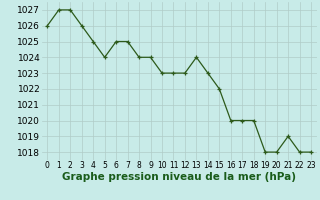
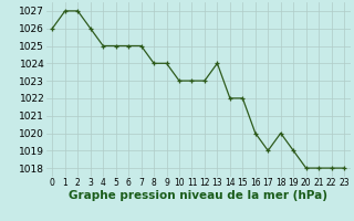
5: 1024 -> 1025
14: 1023 -> 1022
17: 1020 -> 1019
19: 1018 -> 1019
21: 1019 -> 1018
